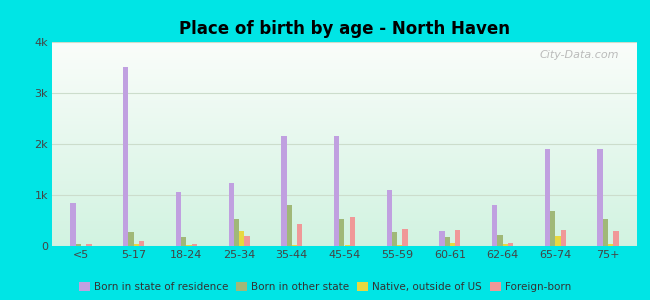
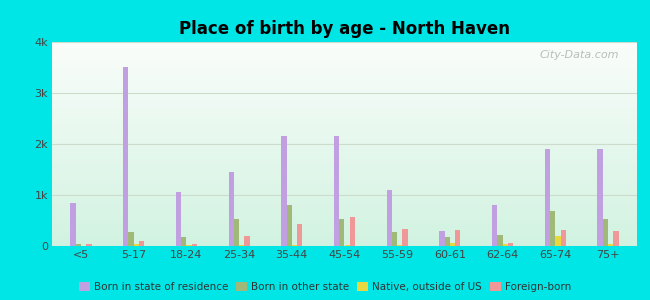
Born in state of residence/25-34: 1.24k -> 1.45k
Native, outside of US/25-34: 0.30k -> 0.02k
